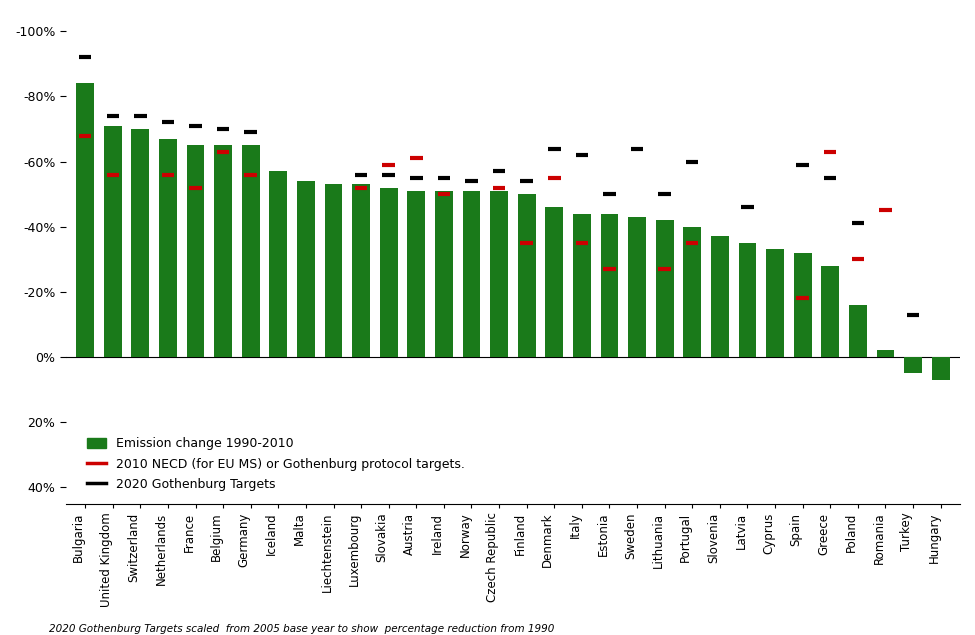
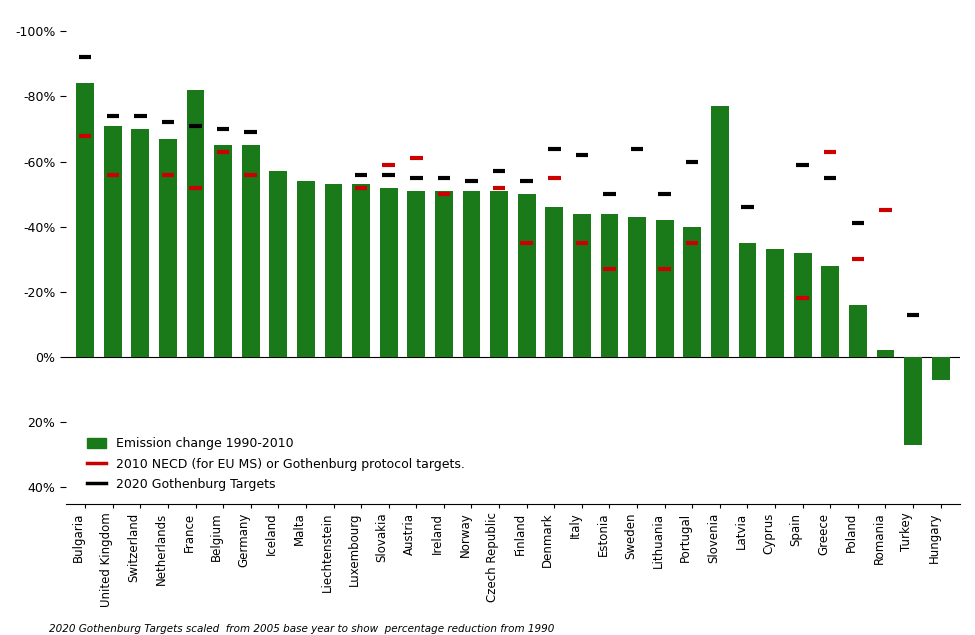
France: -65% -> -82%
Slovenia: -37% -> -77%
Turkey: 5% -> 27%
